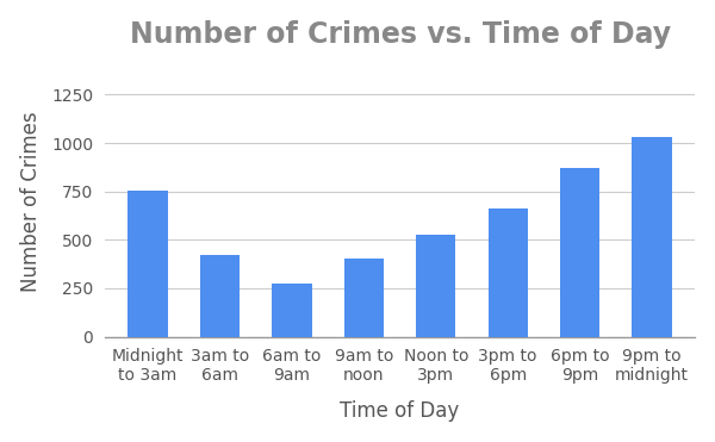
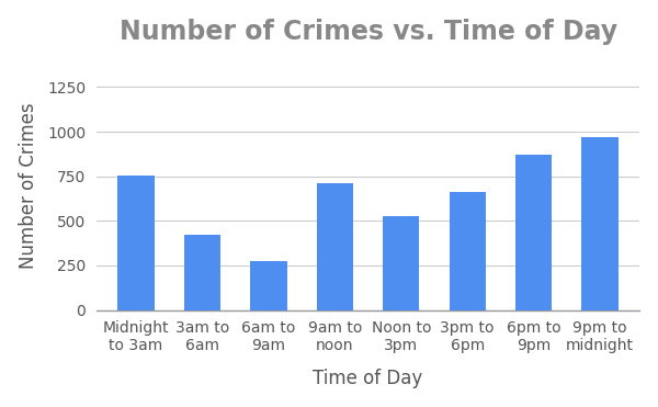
9am to noon: 400 -> 710
9pm to midnight: 1030 -> 970
